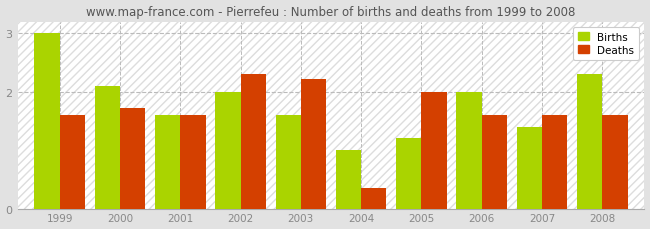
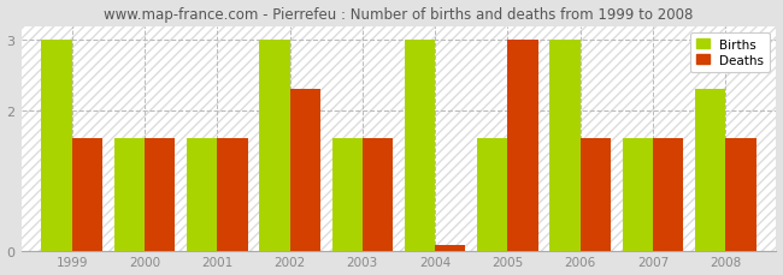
Births/2000: 2.1 -> 1.6
Deaths/2000: 1.72 -> 1.60
Births/2002: 2.0 -> 3.0
Deaths/2003: 2.22 -> 1.60
Births/2004: 1.0 -> 3.0
Deaths/2004: 0.36 -> 0.07
Births/2005: 1.2 -> 1.6
Deaths/2005: 2.00 -> 3.00
Births/2006: 2.0 -> 3.0
Births/2007: 1.4 -> 1.6
